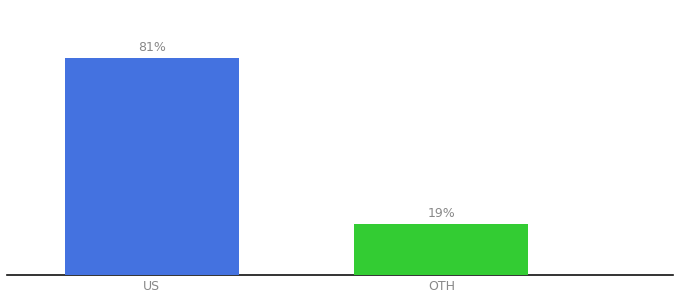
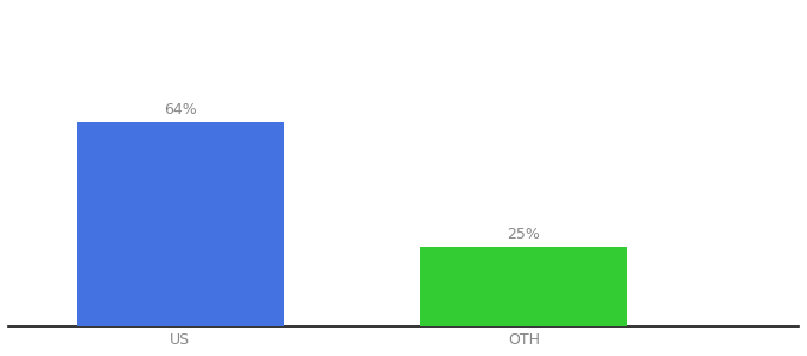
US: 81% -> 64%
OTH: 19% -> 25%
